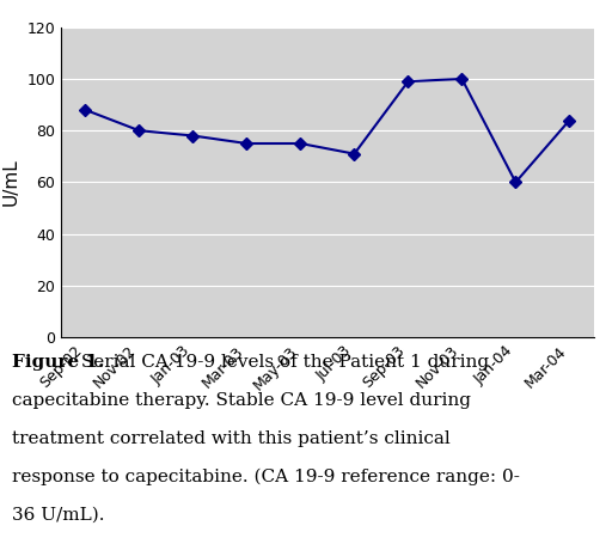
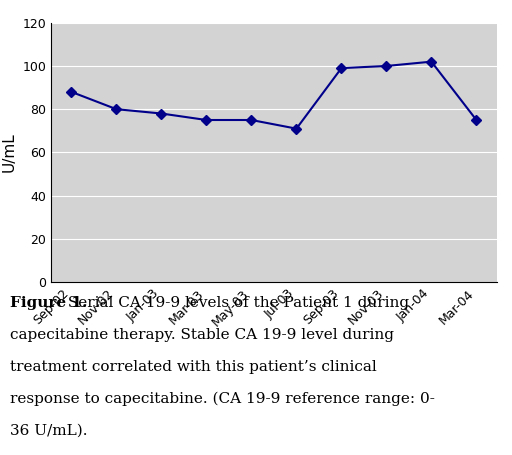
Jan-04: 60 -> 102
Mar-04: 84 -> 75
